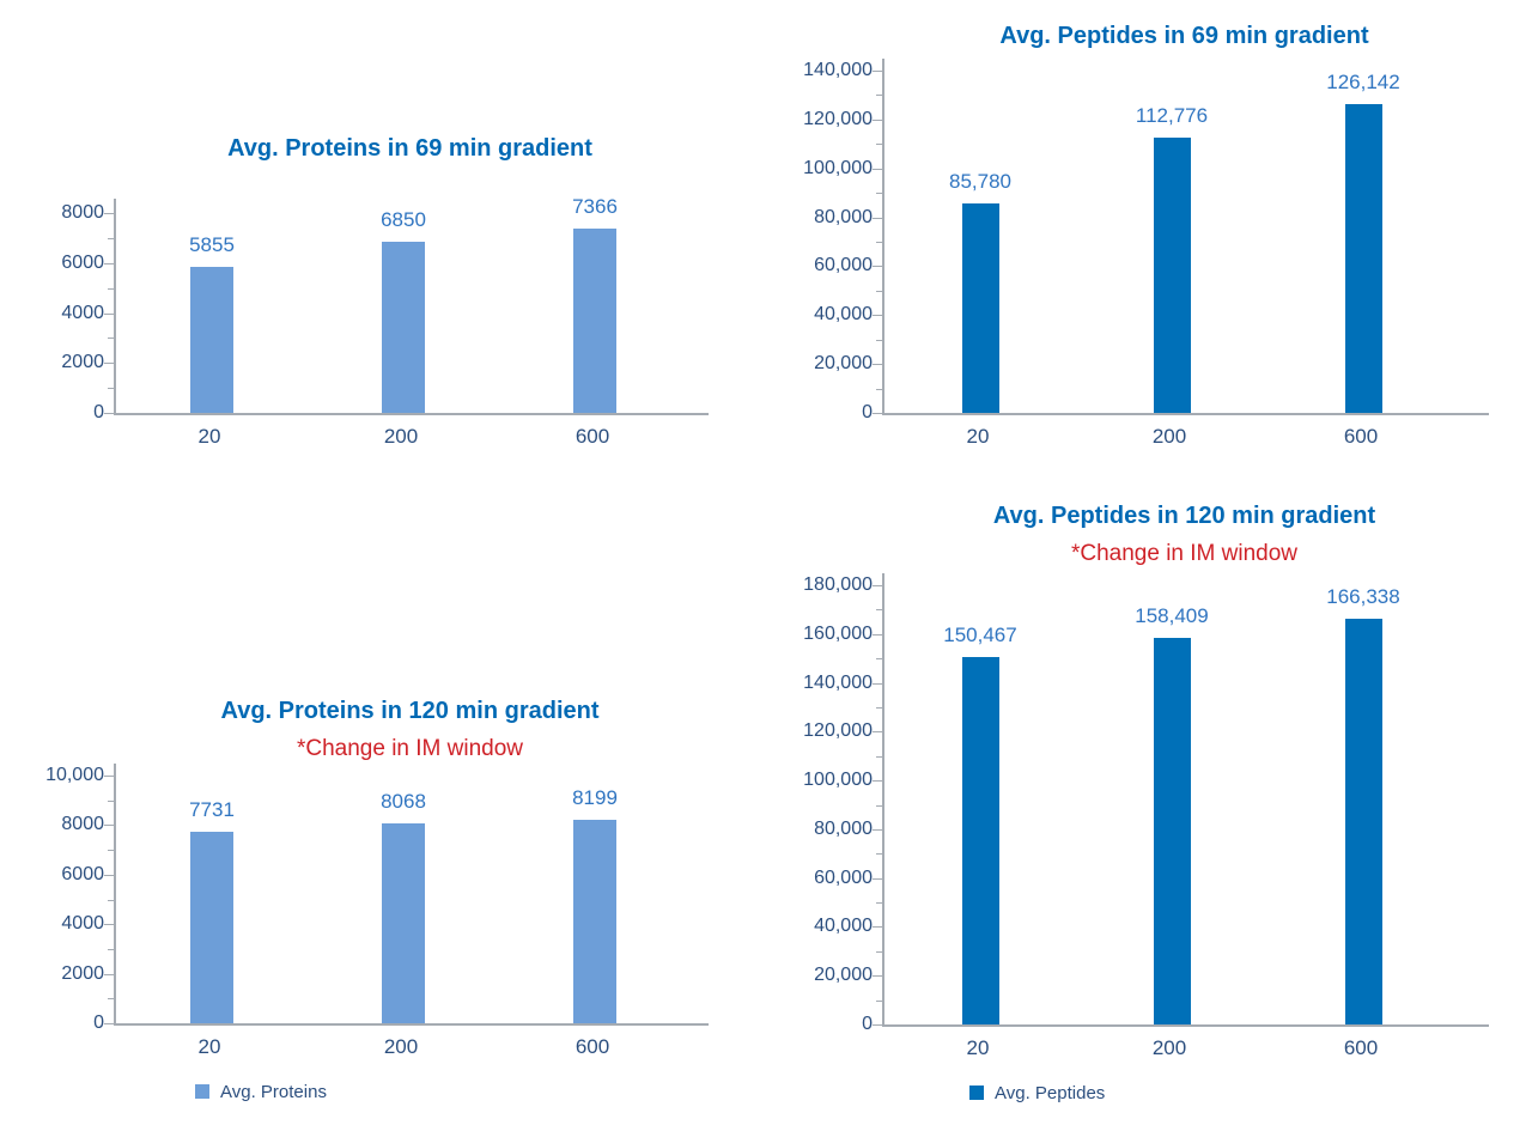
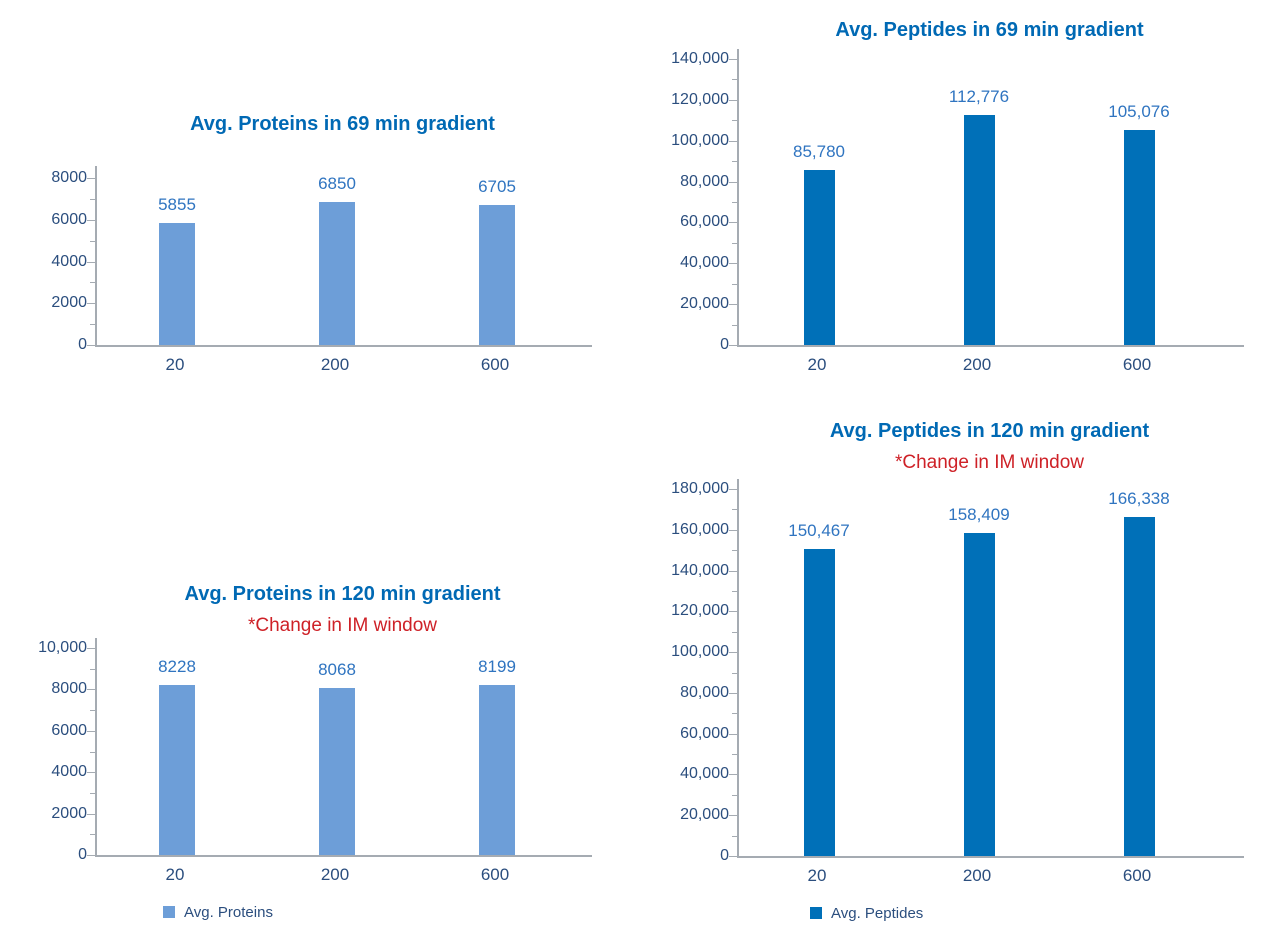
Avg. Proteins in 69 min gradient/600: 7366 -> 6705
Avg. Peptides in 69 min gradient/600: 126,142 -> 105,076
Avg. Proteins in 120 min gradient/20: 7731 -> 8228
